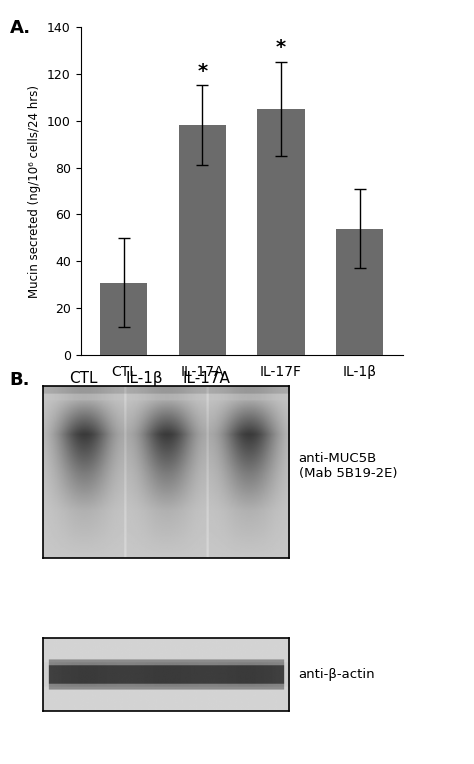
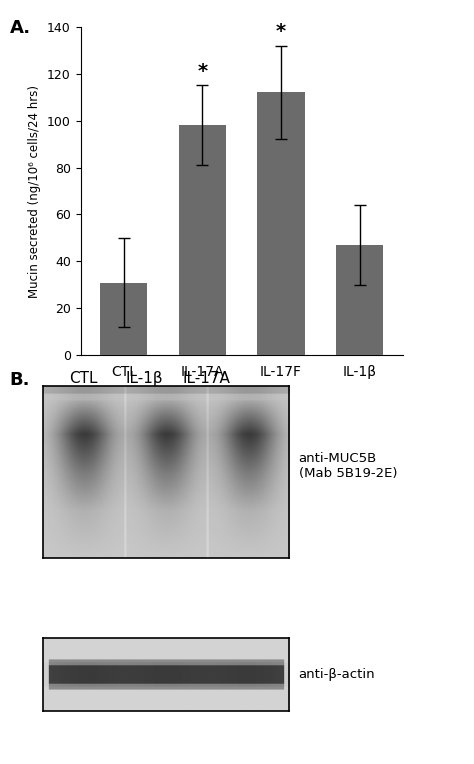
IL-17F: 105 -> 112
IL-1β: 54 -> 47
